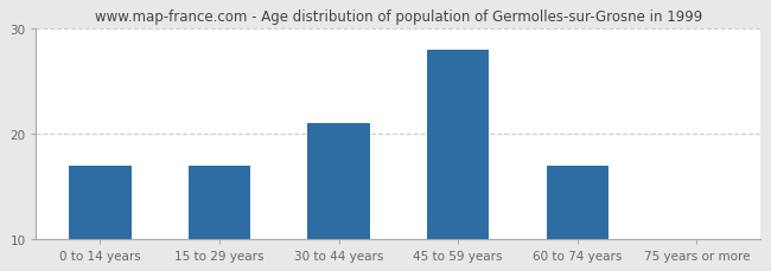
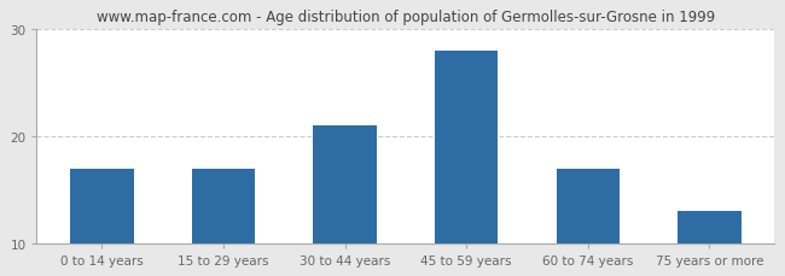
75 years or more: 10 -> 13
